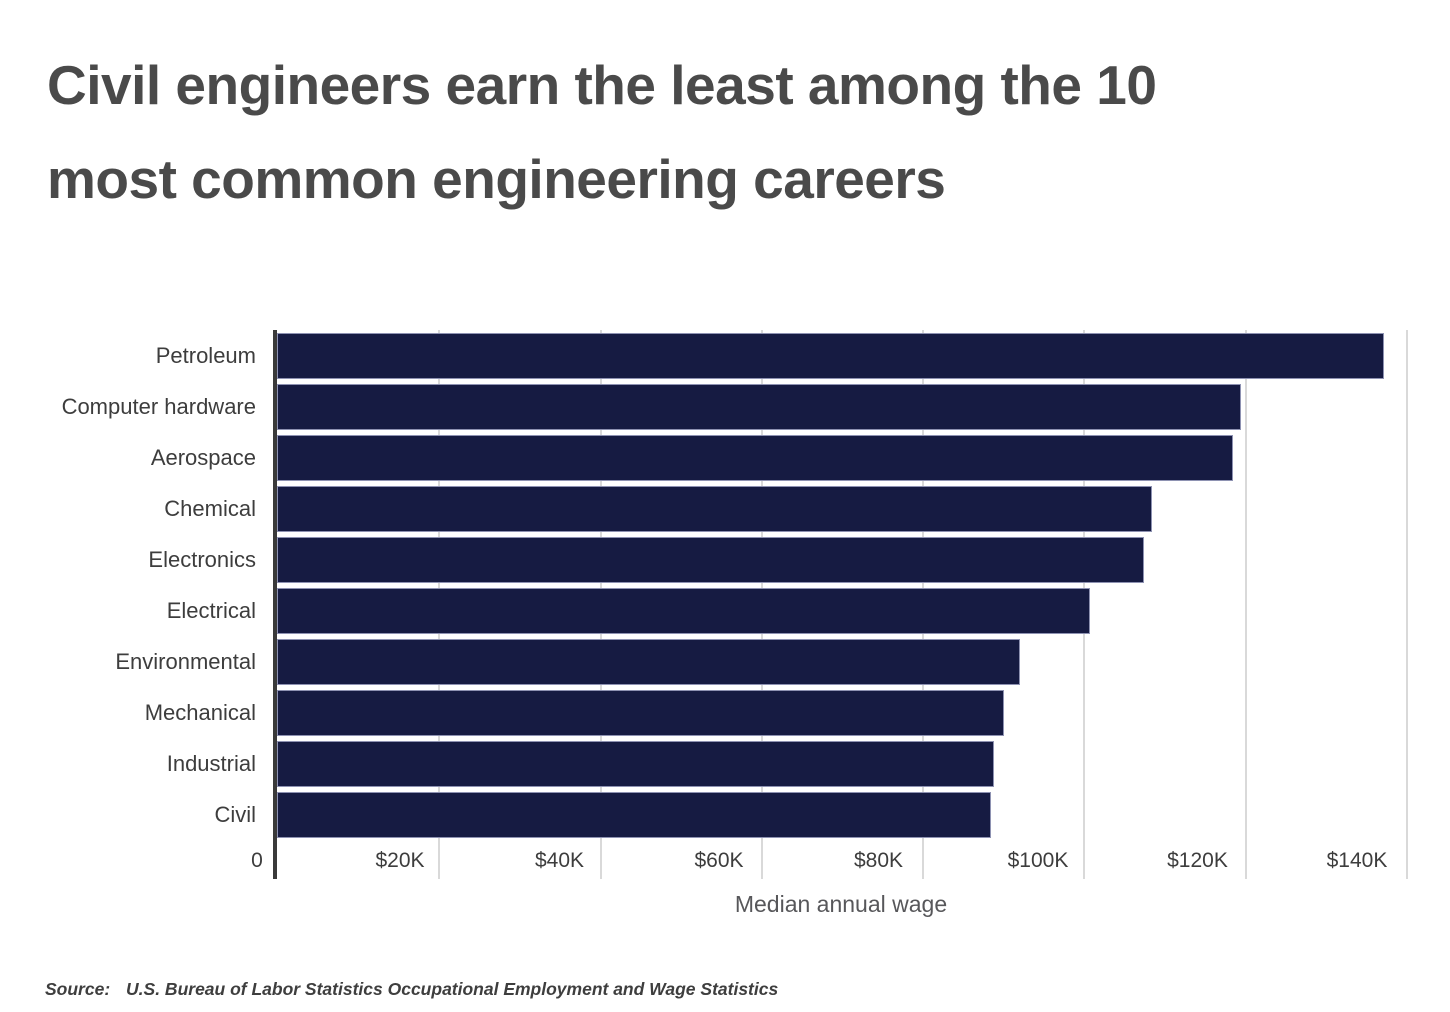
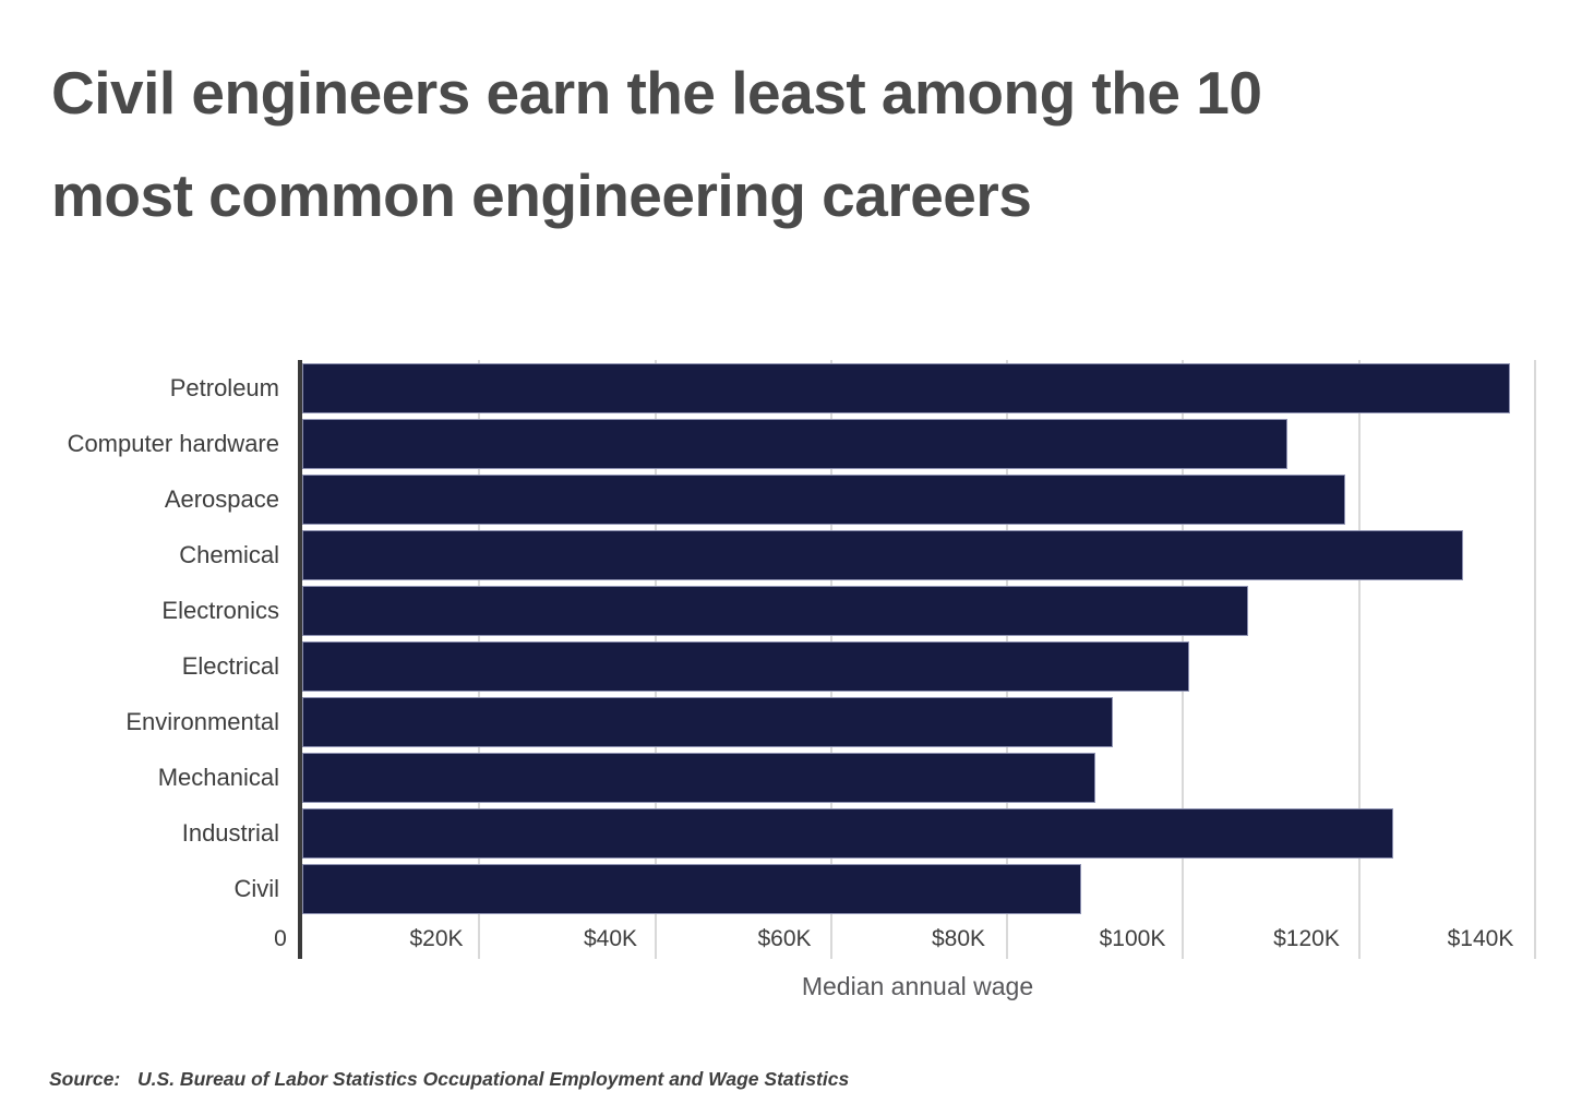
Computer hardware: $120K -> $112K
Chemical: $109K -> $132K
Industrial: $89K -> $124K
